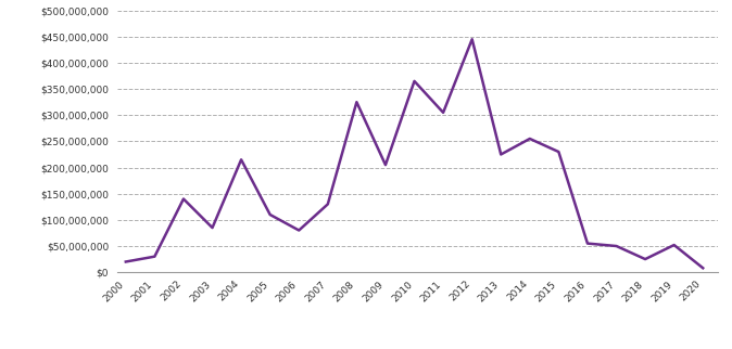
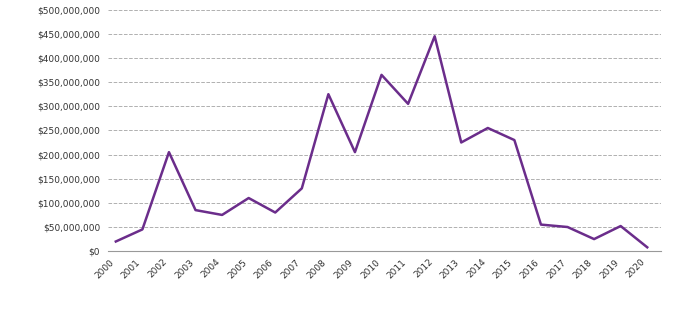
2001: $30,000,000 -> $45,000,000
2002: $140,000,000 -> $205,000,000
2004: $215,000,000 -> $75,000,000
